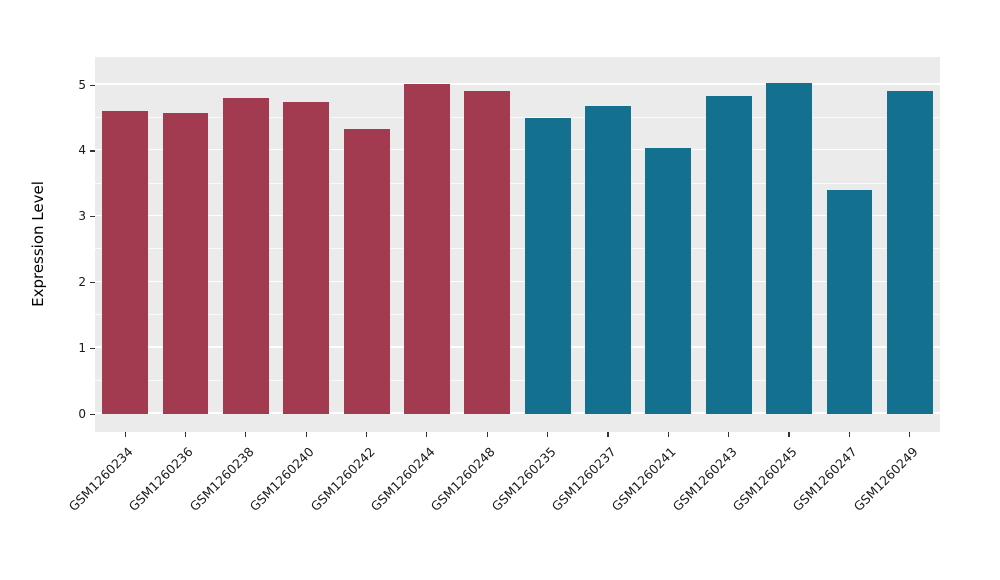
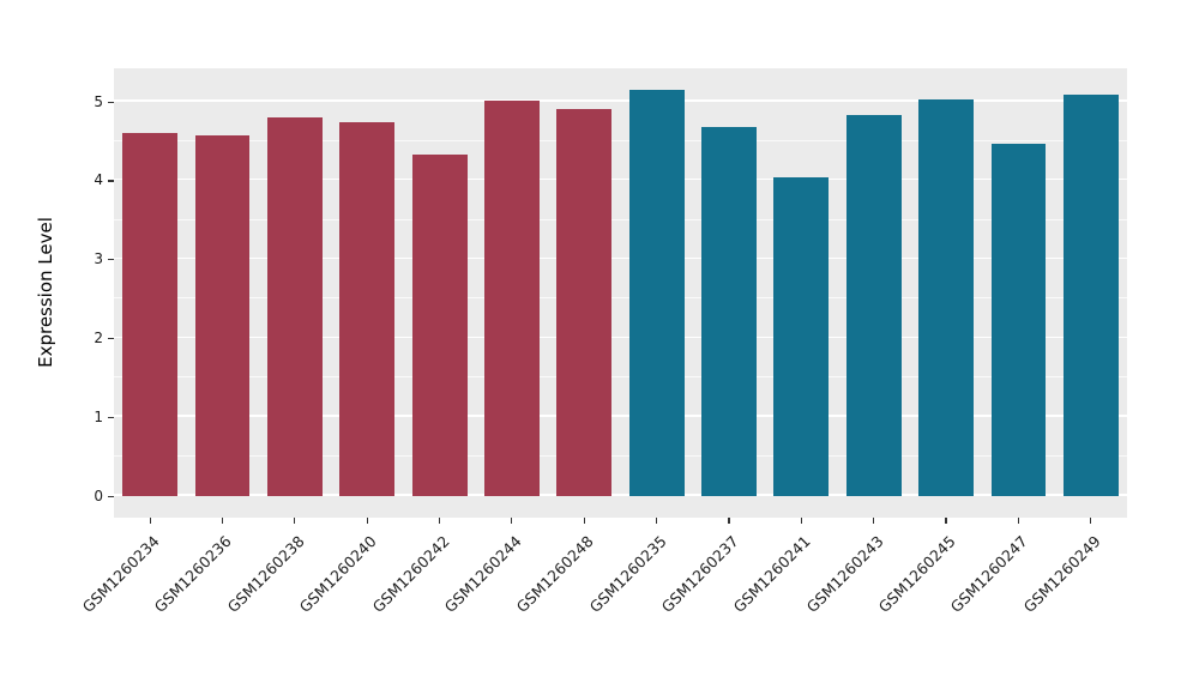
GSM1260235: 4.5 -> 5.2
GSM1260247: 3.4 -> 4.5
GSM1260249: 4.9 -> 5.1
